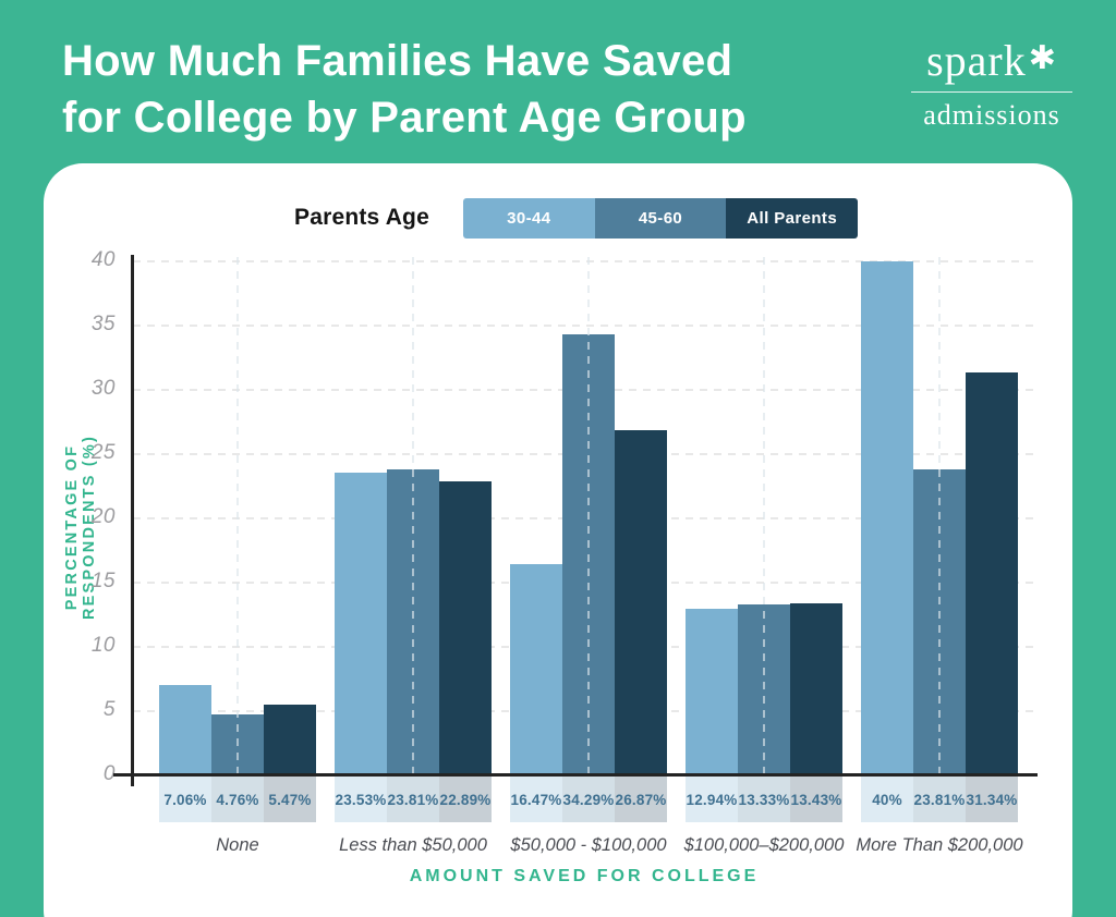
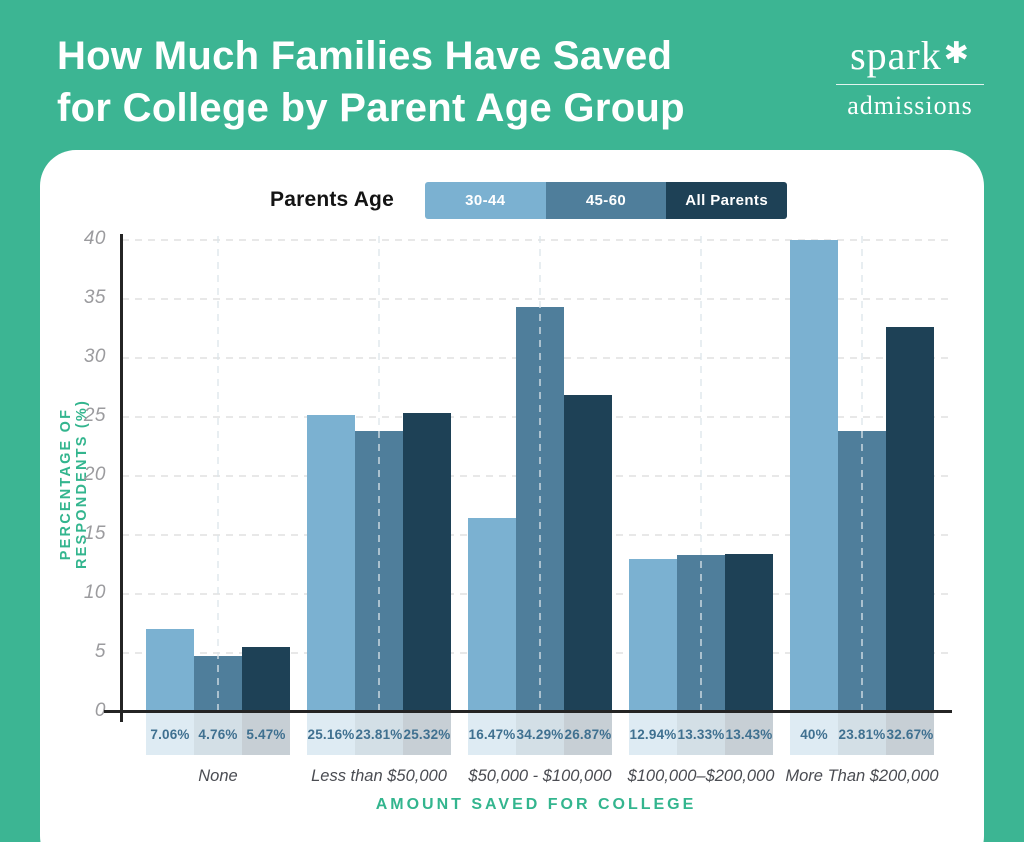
30-44/Less than $50,000: 23.53% -> 25.16%
All Parents/Less than $50,000: 22.89% -> 25.32%
All Parents/More Than $200,000: 31.34% -> 32.67%
